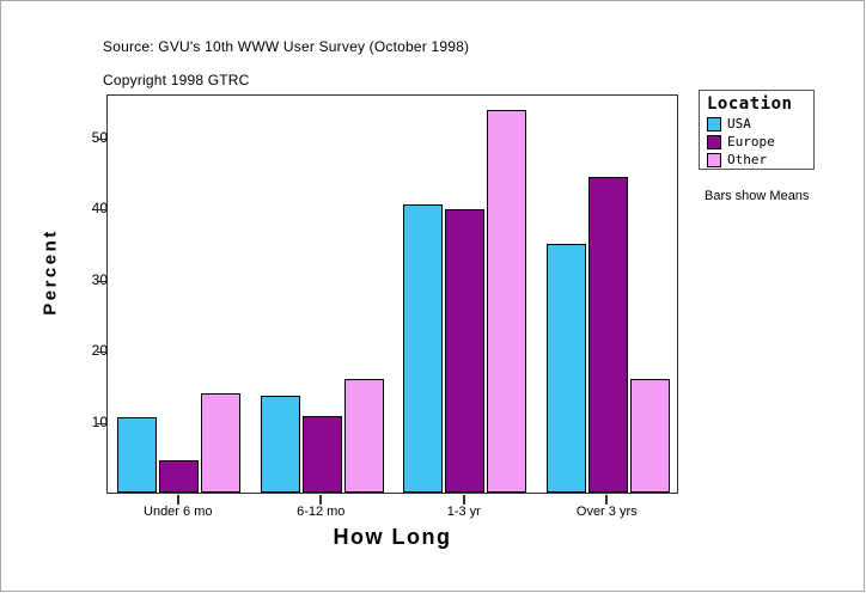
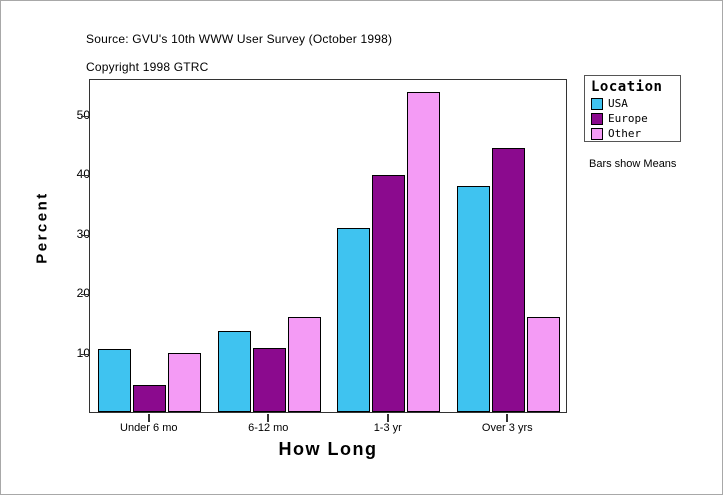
Other/Under 6 mo: 14 -> 10
USA/1-3 yr: 41 -> 31
USA/Over 3 yrs: 35 -> 38
